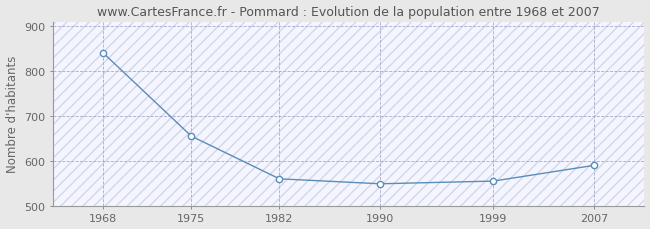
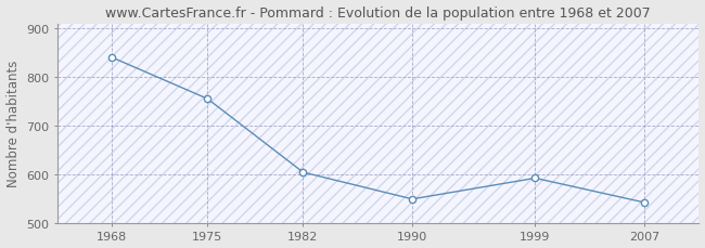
1975: 655 -> 755
1982: 560 -> 604
1999: 555 -> 592
2007: 590 -> 542
